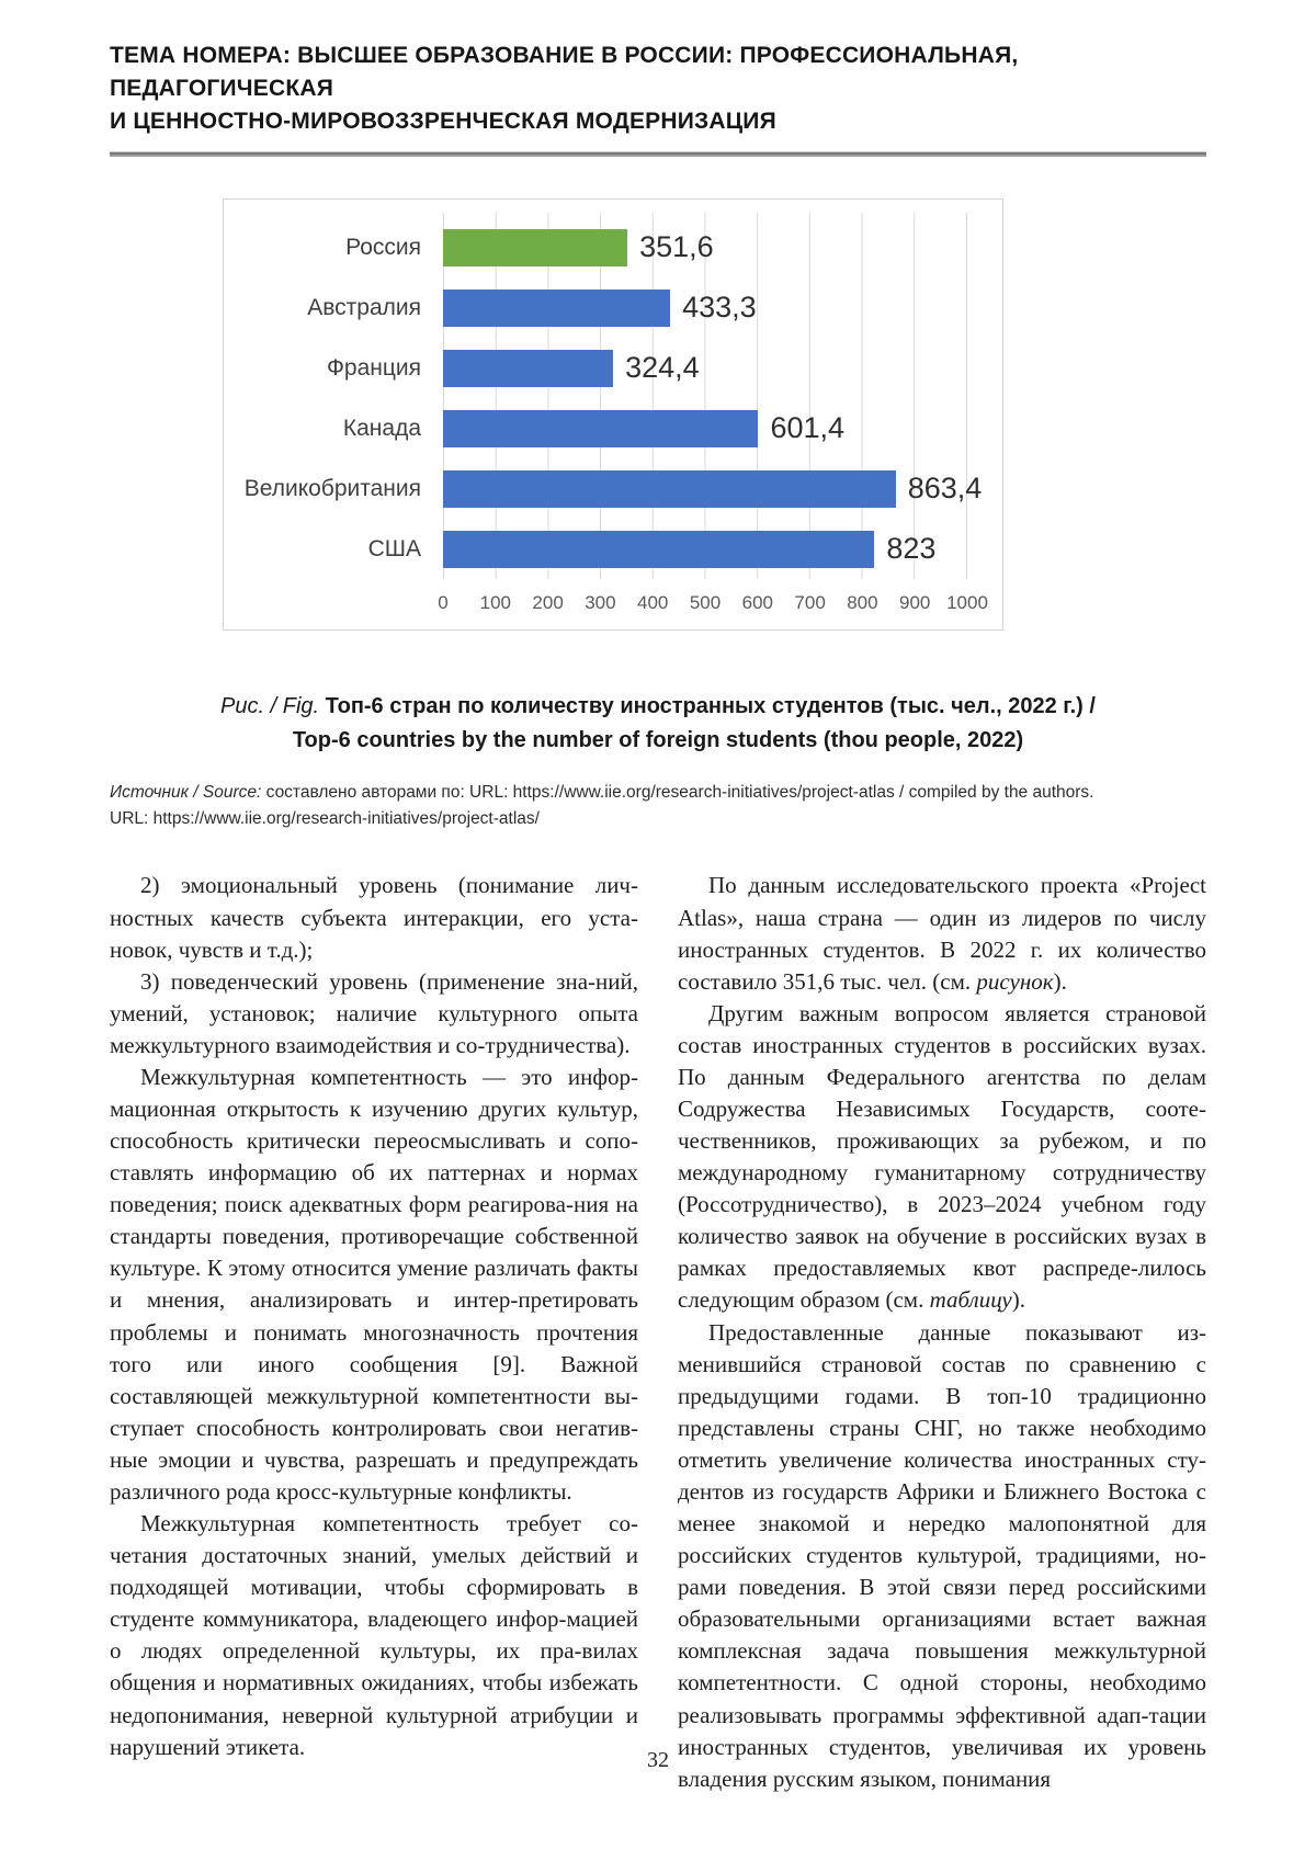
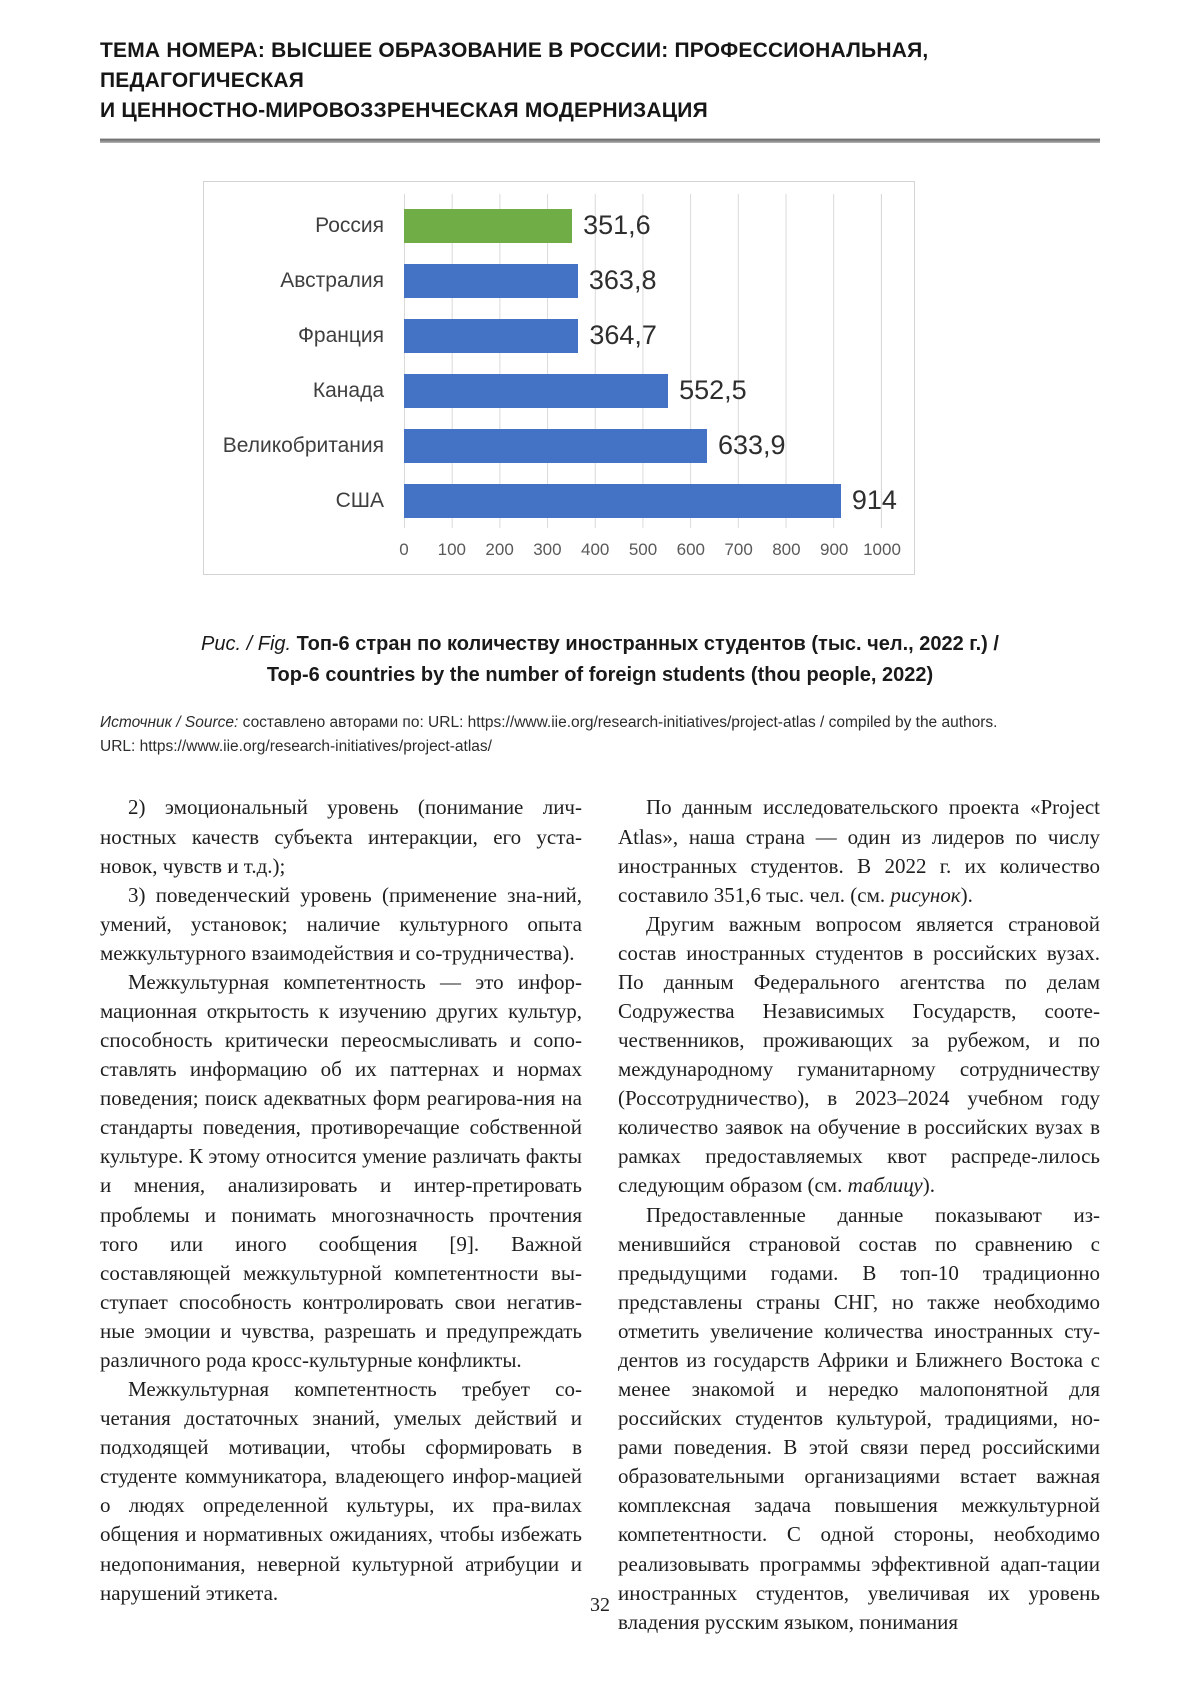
Австралия: 433,3 -> 363,8
Франция: 324,4 -> 364,7
Канада: 601,4 -> 552,5
Великобритания: 863,4 -> 633,9
США: 823 -> 914
